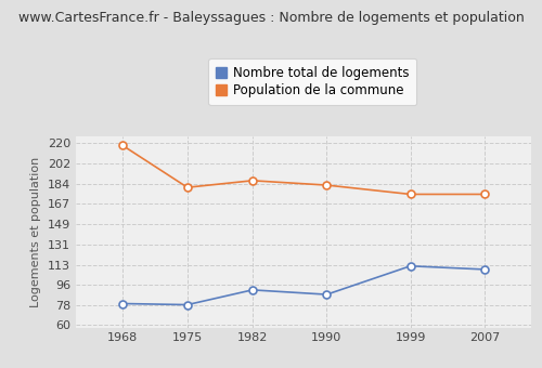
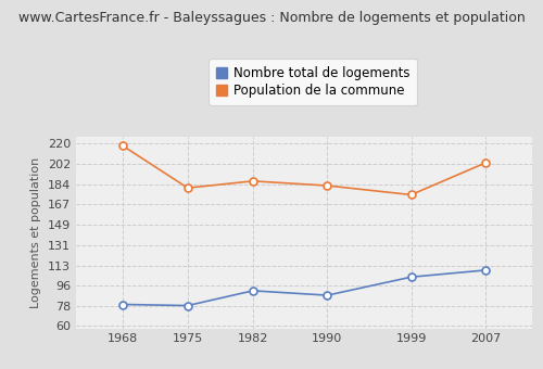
Nombre total de logements/1999: 112 -> 103
Population de la commune/2007: 175 -> 203
